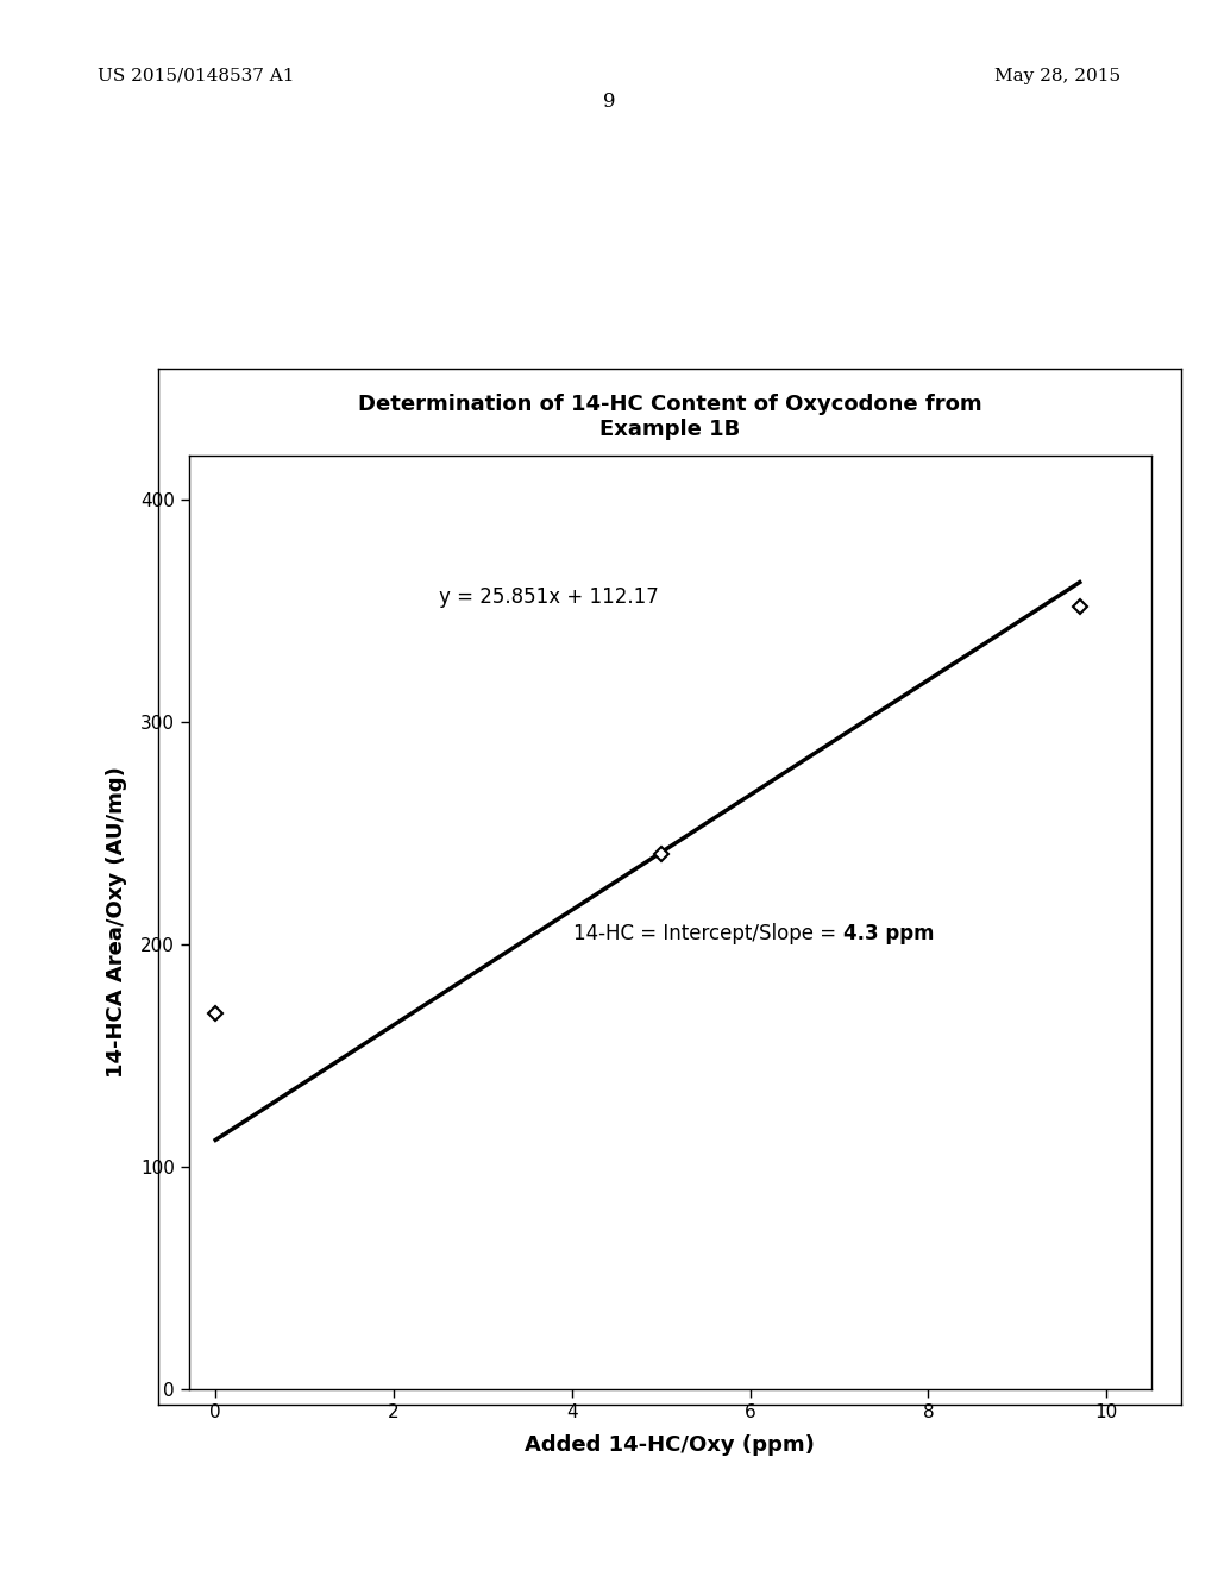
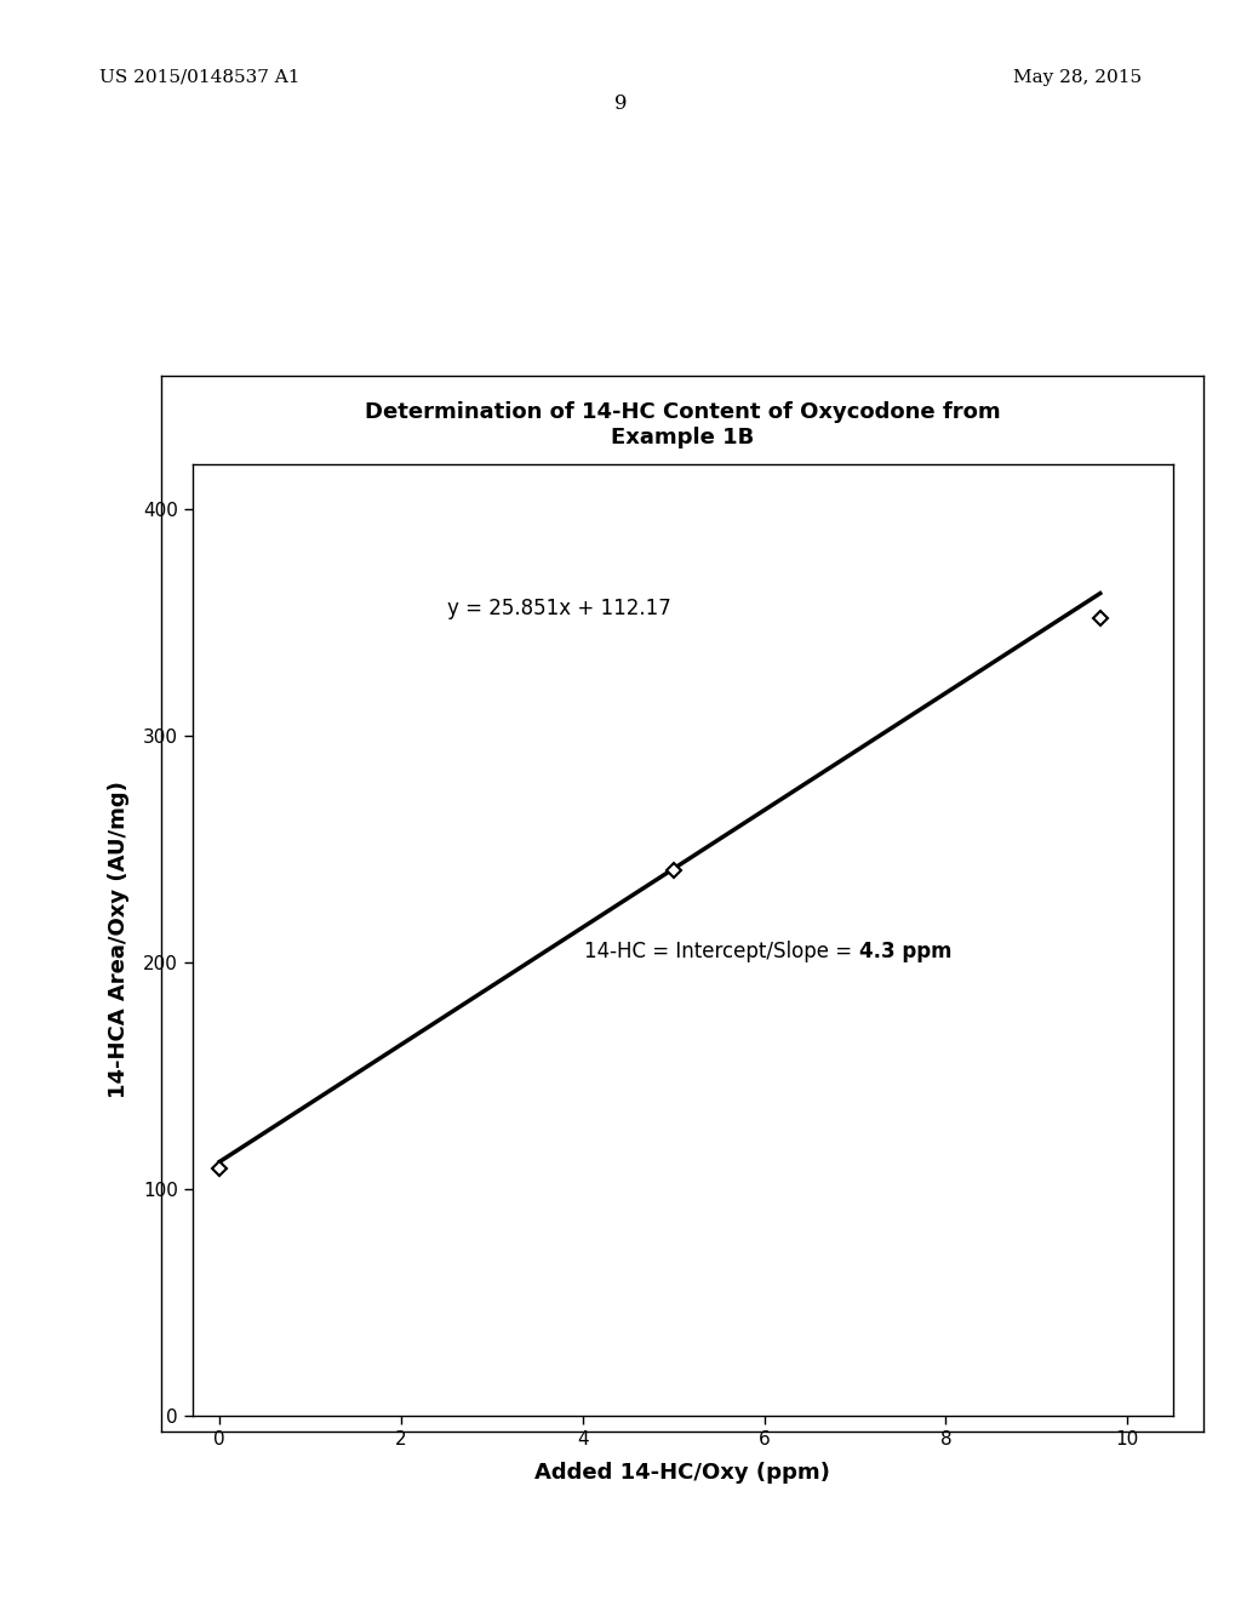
0: 169 -> 109
